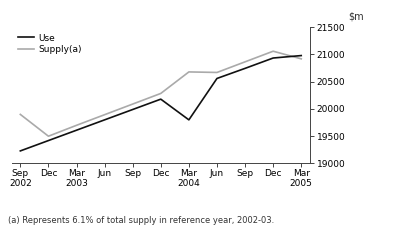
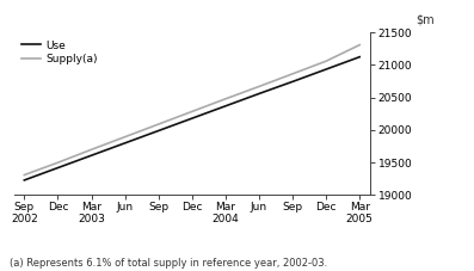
Supply(a)/Sep 2002: 19900 -> 19310
Use/Mar 2004: 19800 -> 20370
Supply(a)/Mar 2004: 20680 -> 20480
Use/Mar 2005: 20980 -> 21120
Supply(a)/Mar 2005: 20920 -> 21310
